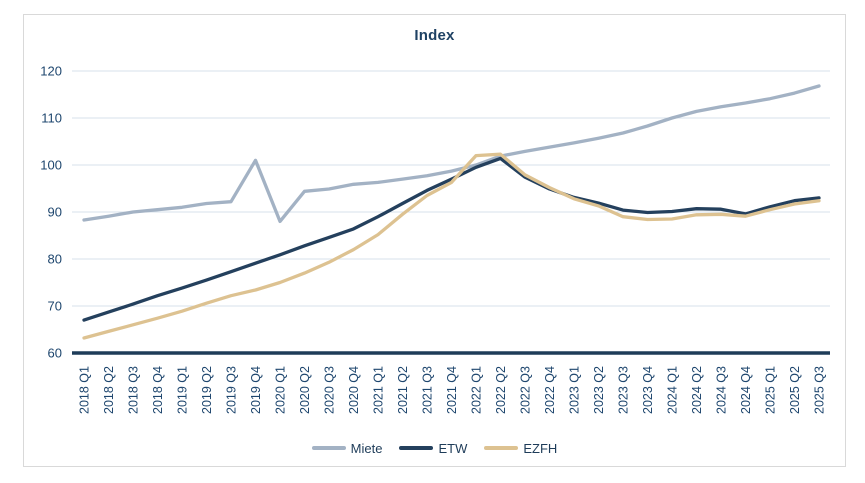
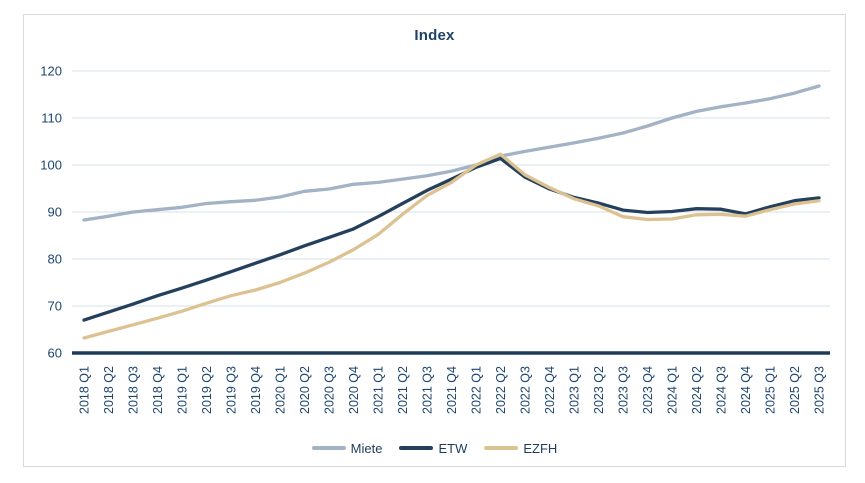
Miete/2019 Q4: 101 -> 92
Miete/2020 Q1: 88 -> 93
EZFH/2022 Q1: 102 -> 100
